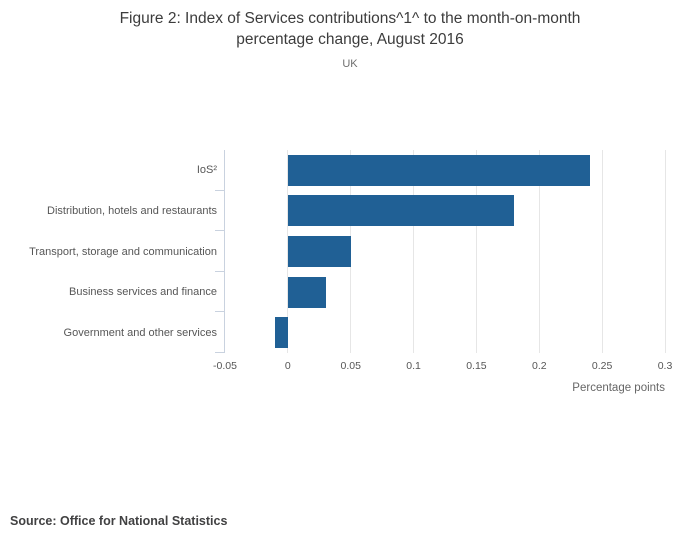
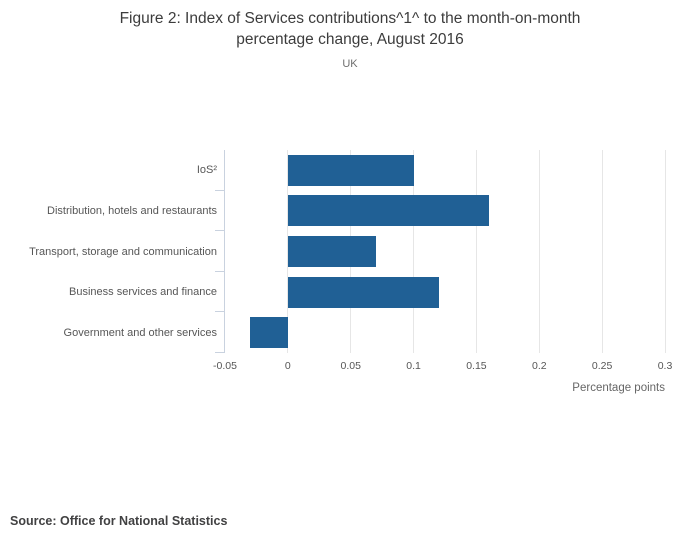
IoS²: 0.24 -> 0.10
Distribution, hotels and restaurants: 0.18 -> 0.16
Transport, storage and communication: 0.05 -> 0.07
Business services and finance: 0.03 -> 0.12
Government and other services: -0.01 -> -0.03
